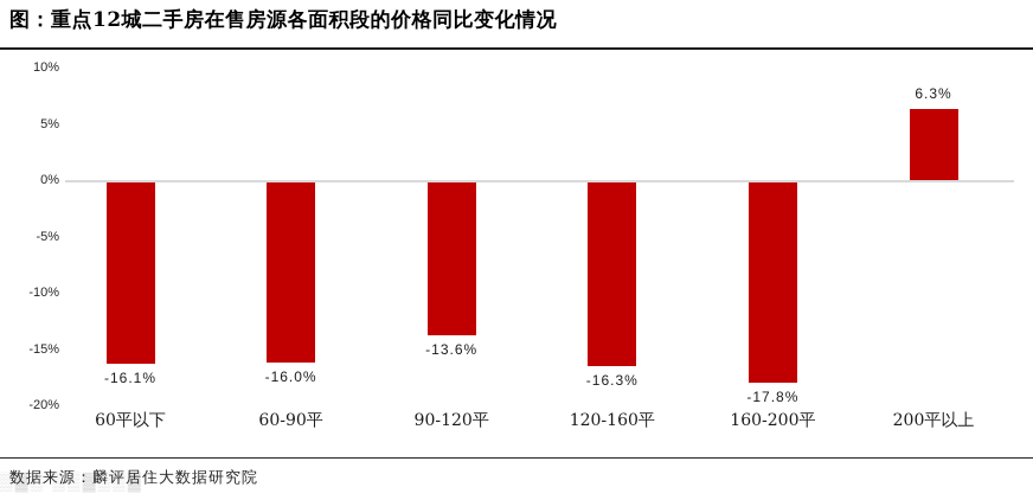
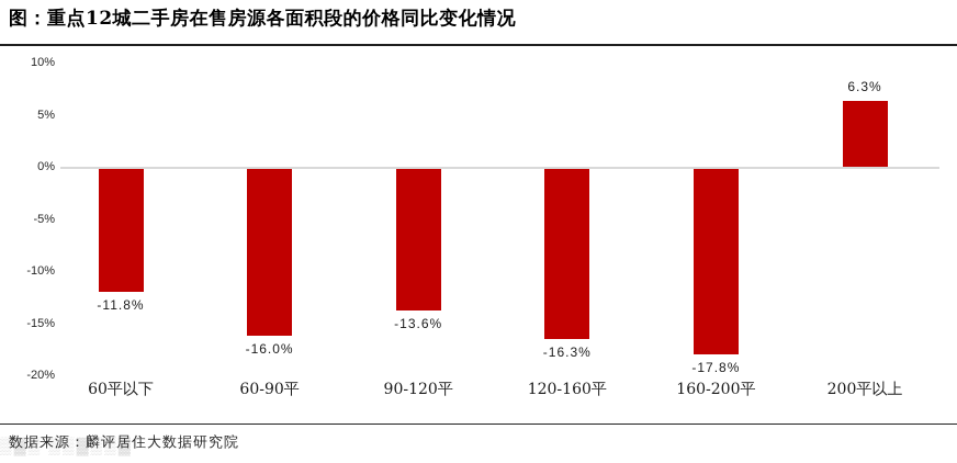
60平以下: -16.1% -> -11.8%
